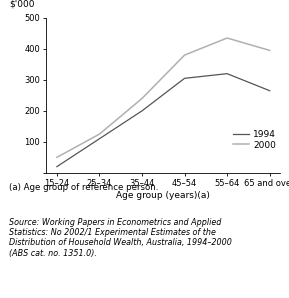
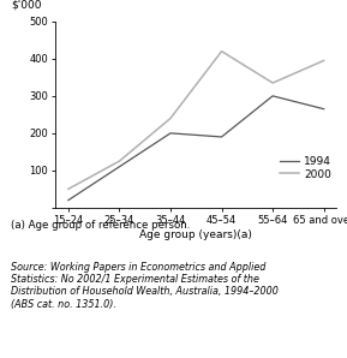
1994/45–54: 305 -> 190
2000/45–54: 380 -> 420
1994/55–64: 320 -> 300
2000/55–64: 435 -> 335
